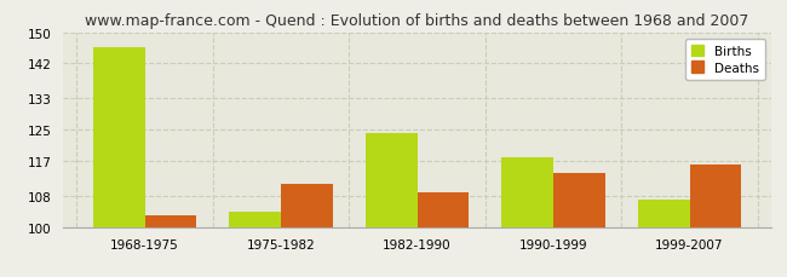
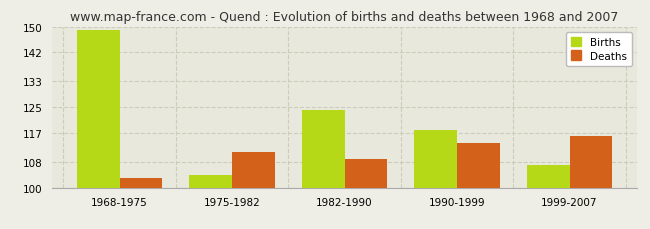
Births/1968-1975: 146 -> 149
